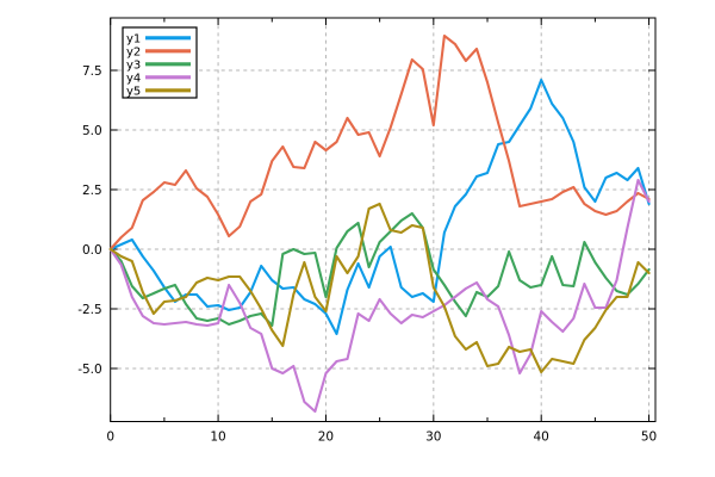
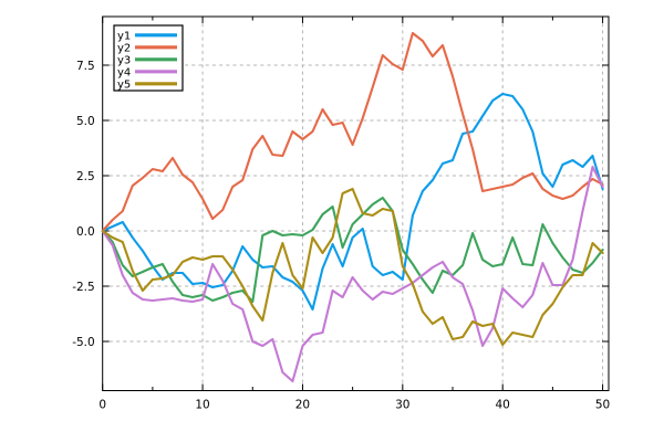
y3/20: -2.0 -> -0.2
y2/30: 5.2 -> 7.3
y1/40: 7.1 -> 6.2
